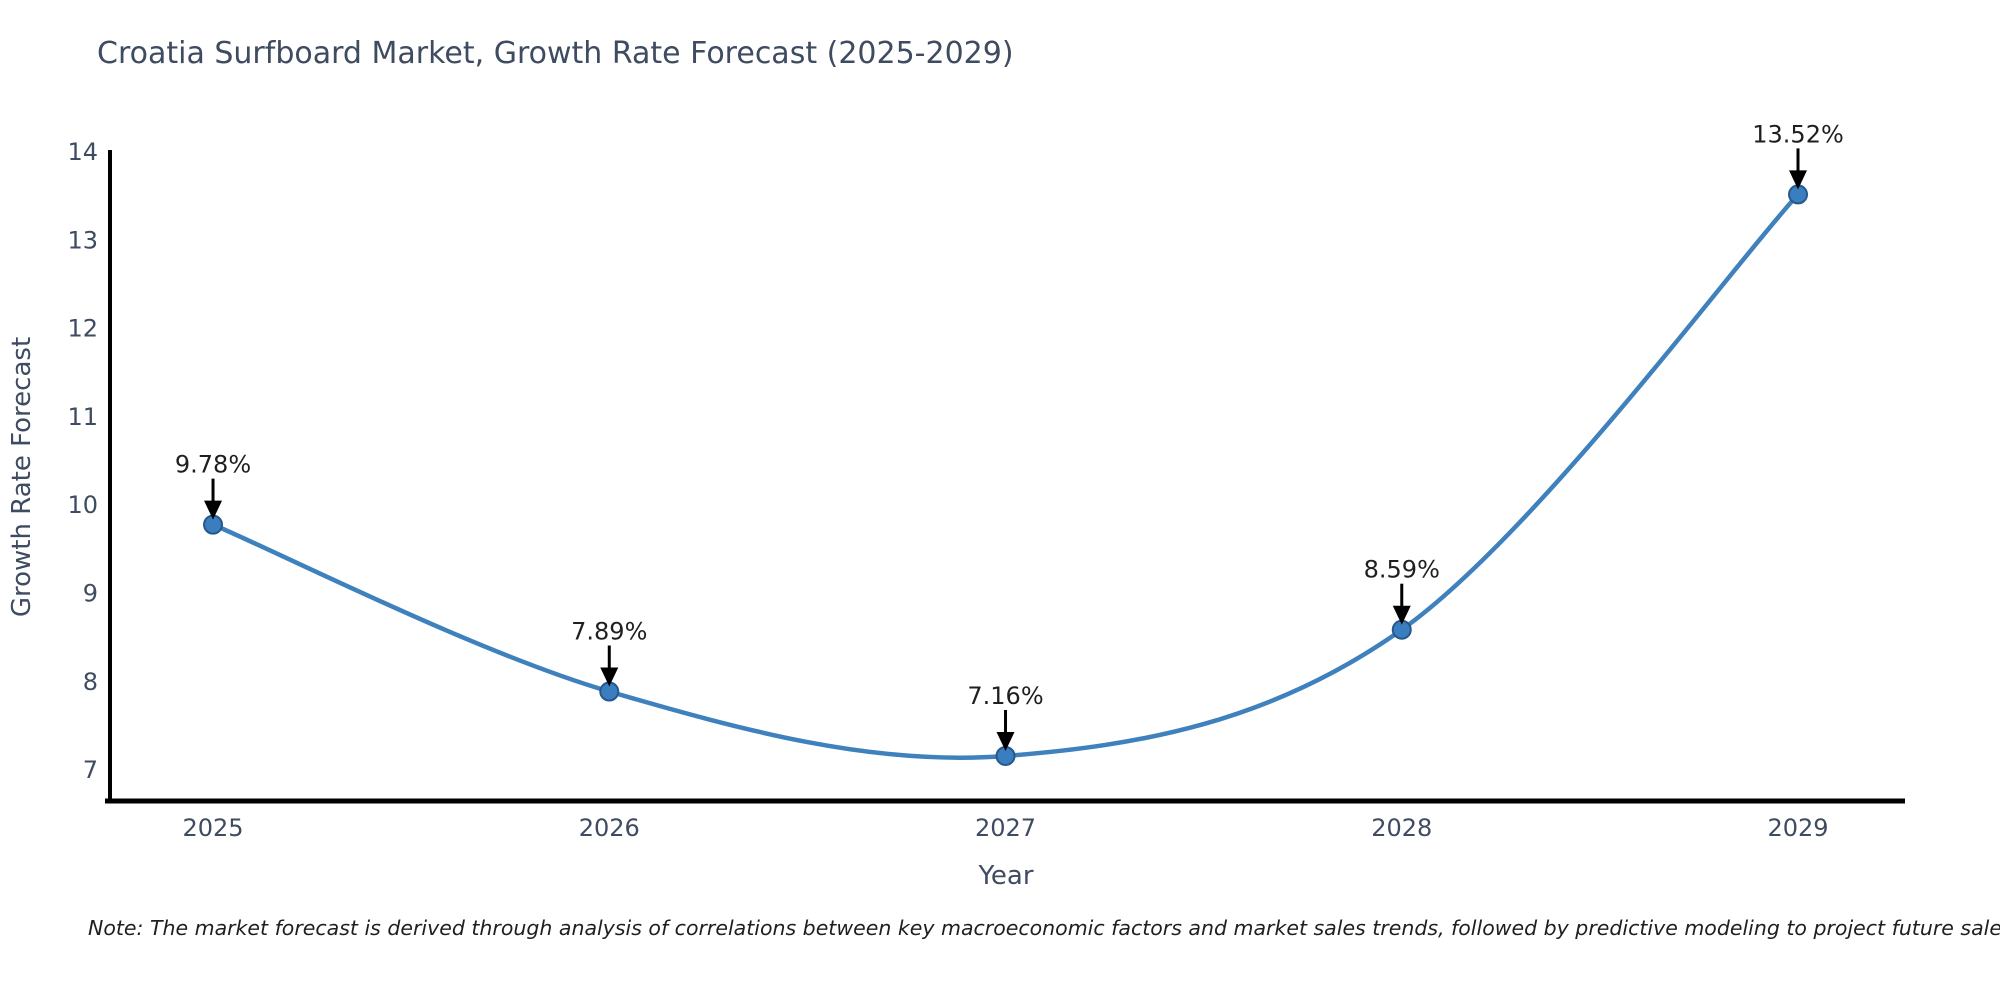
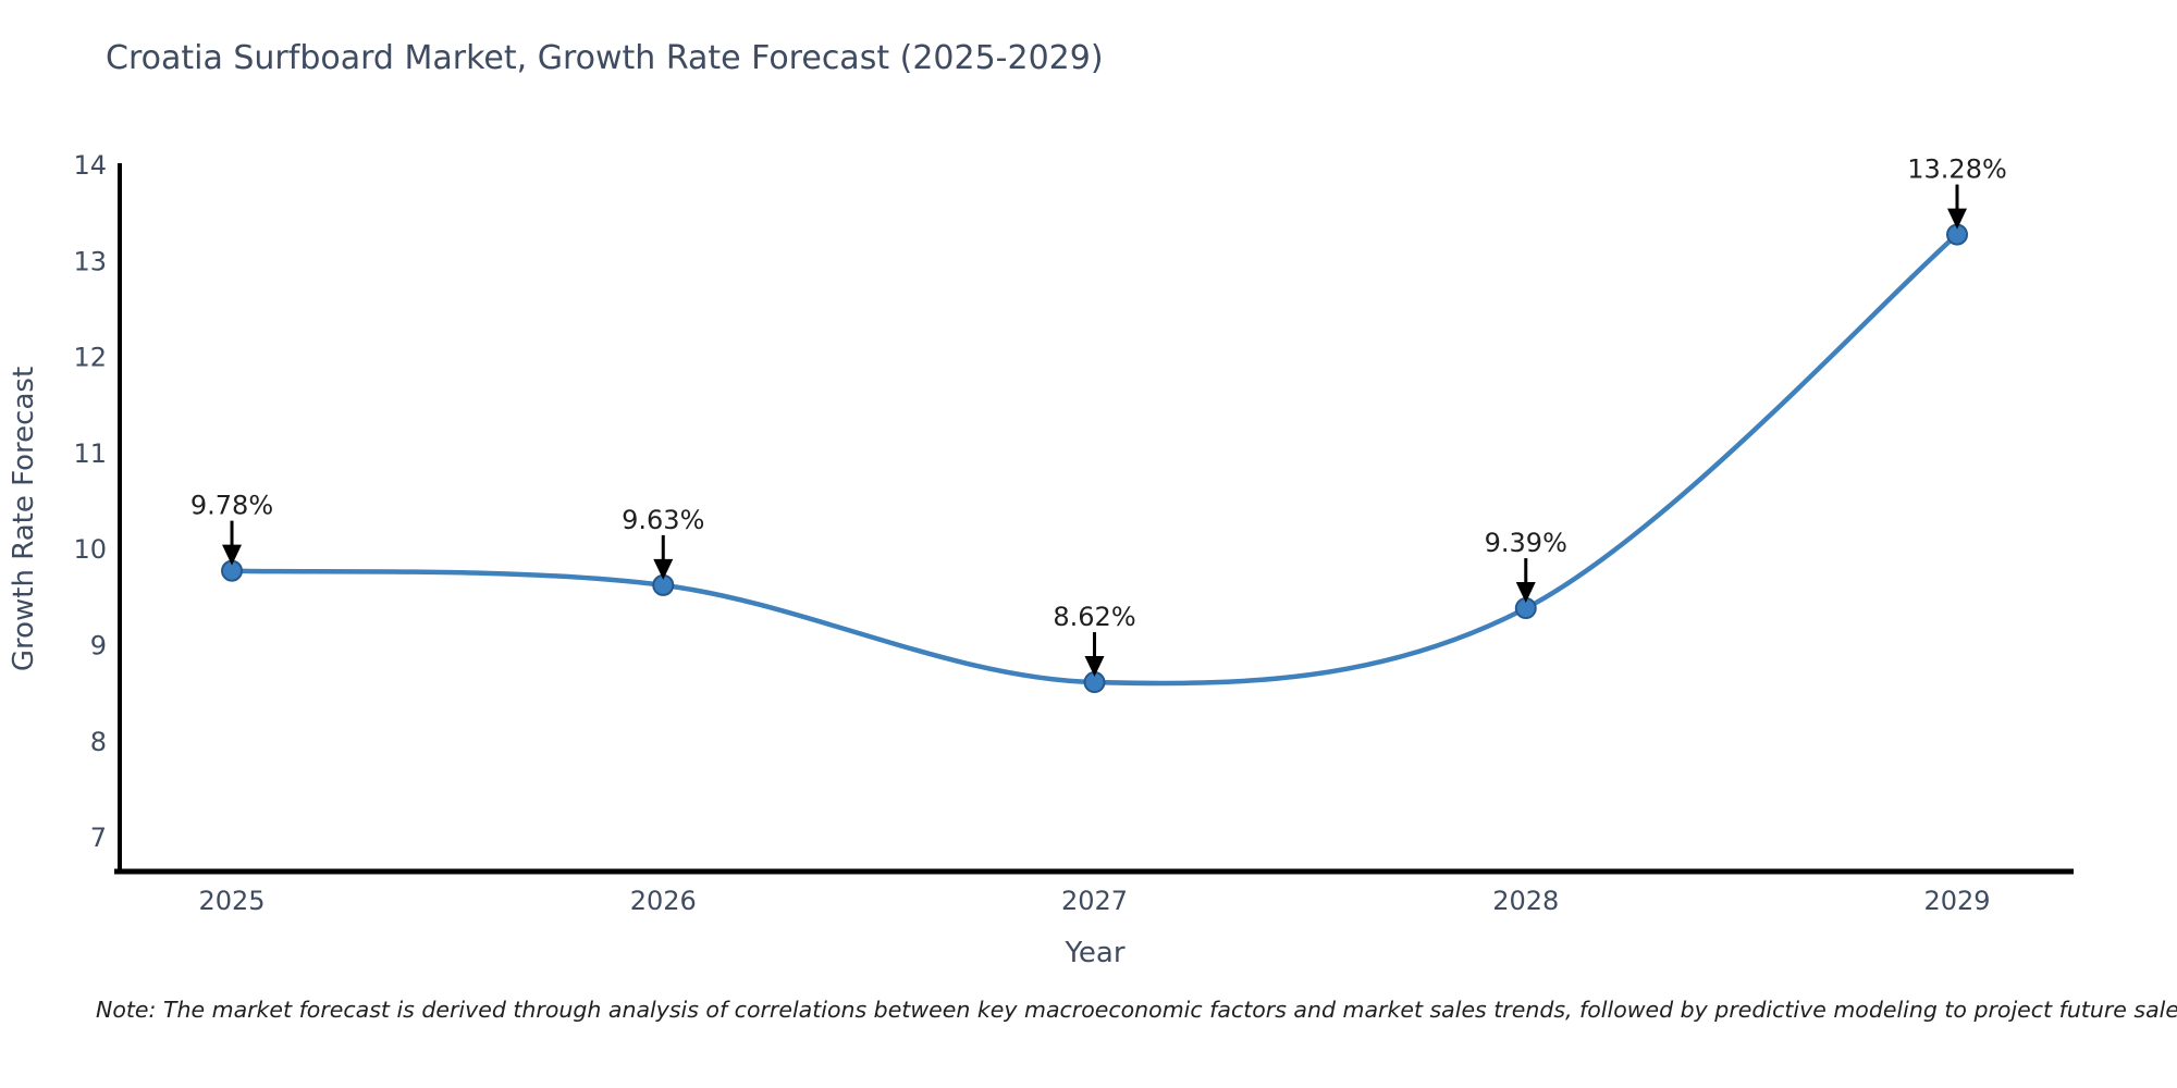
2026: 7.89% -> 9.63%
2027: 7.16% -> 8.62%
2028: 8.59% -> 9.39%
2029: 13.52% -> 13.28%
